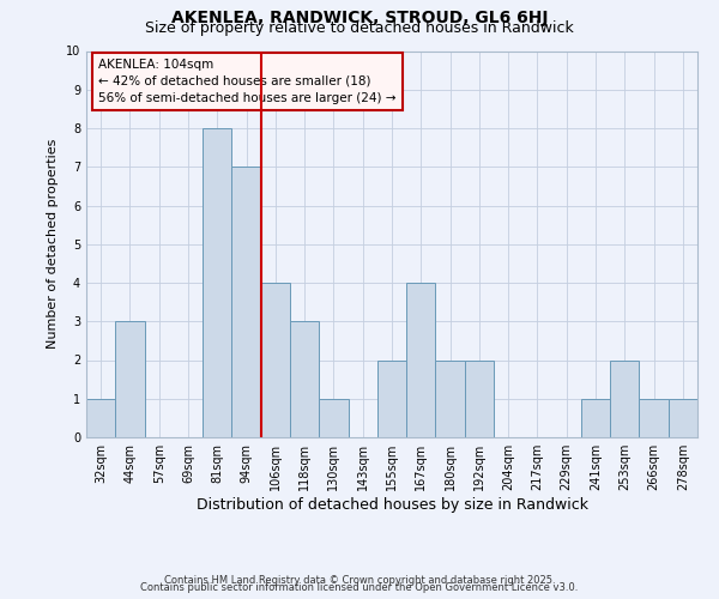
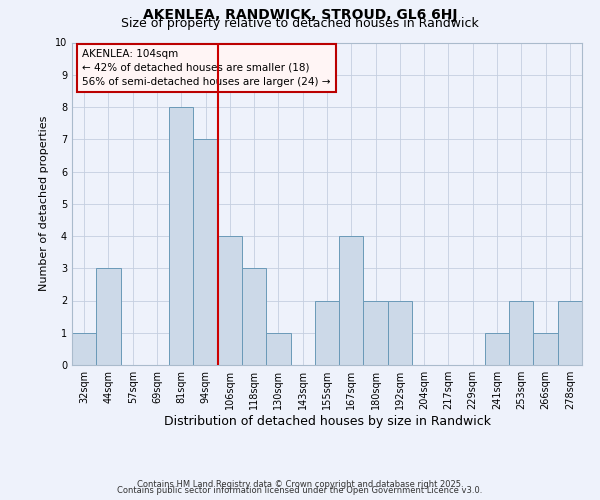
278sqm: 1 -> 2
